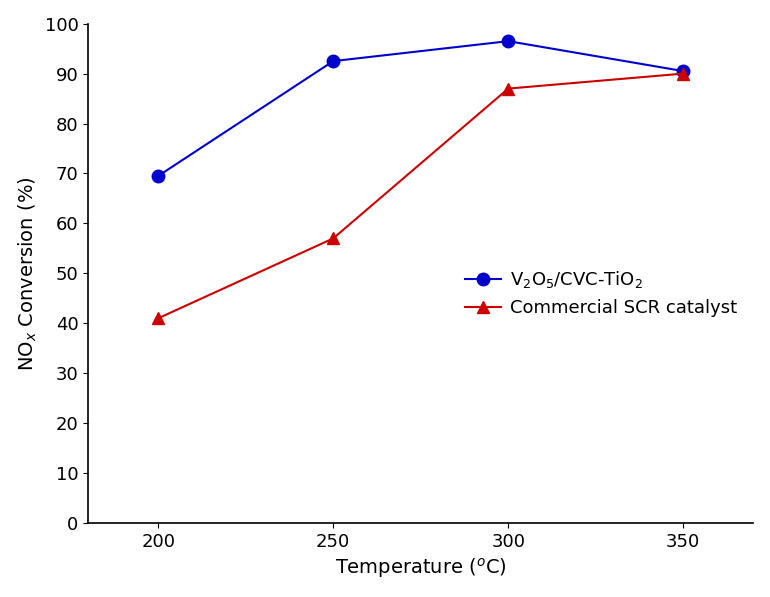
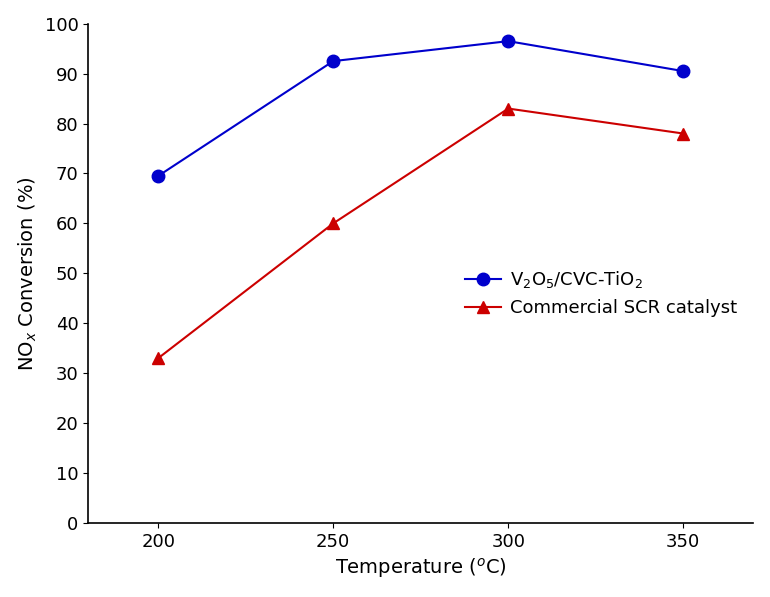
Commercial SCR catalyst/200: 41 -> 33
Commercial SCR catalyst/250: 57 -> 60
Commercial SCR catalyst/300: 87 -> 83
Commercial SCR catalyst/350: 90 -> 78
